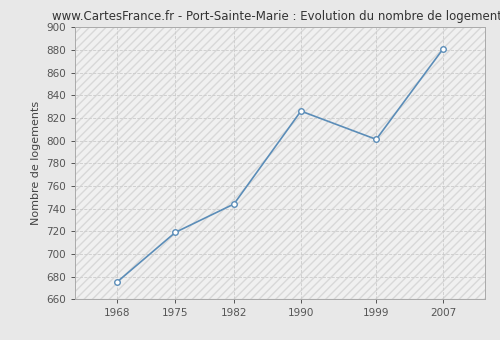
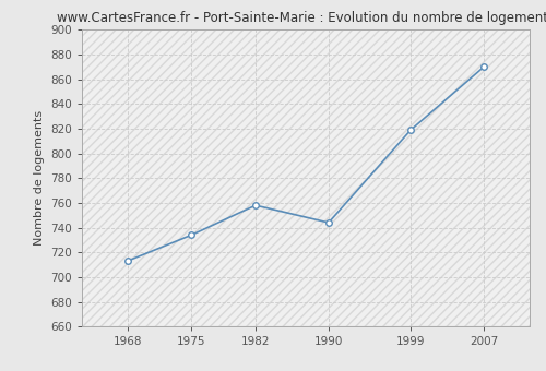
1968: 675 -> 713
1975: 719 -> 734
1982: 744 -> 758
1990: 826 -> 744
1999: 801 -> 819
2007: 881 -> 870
